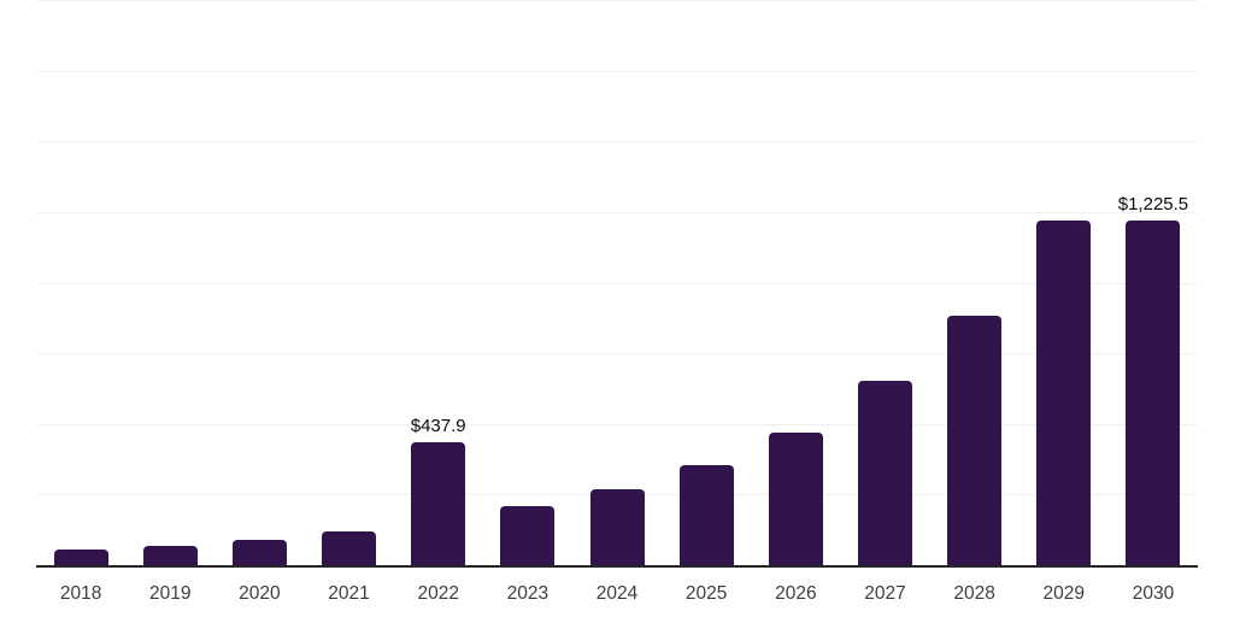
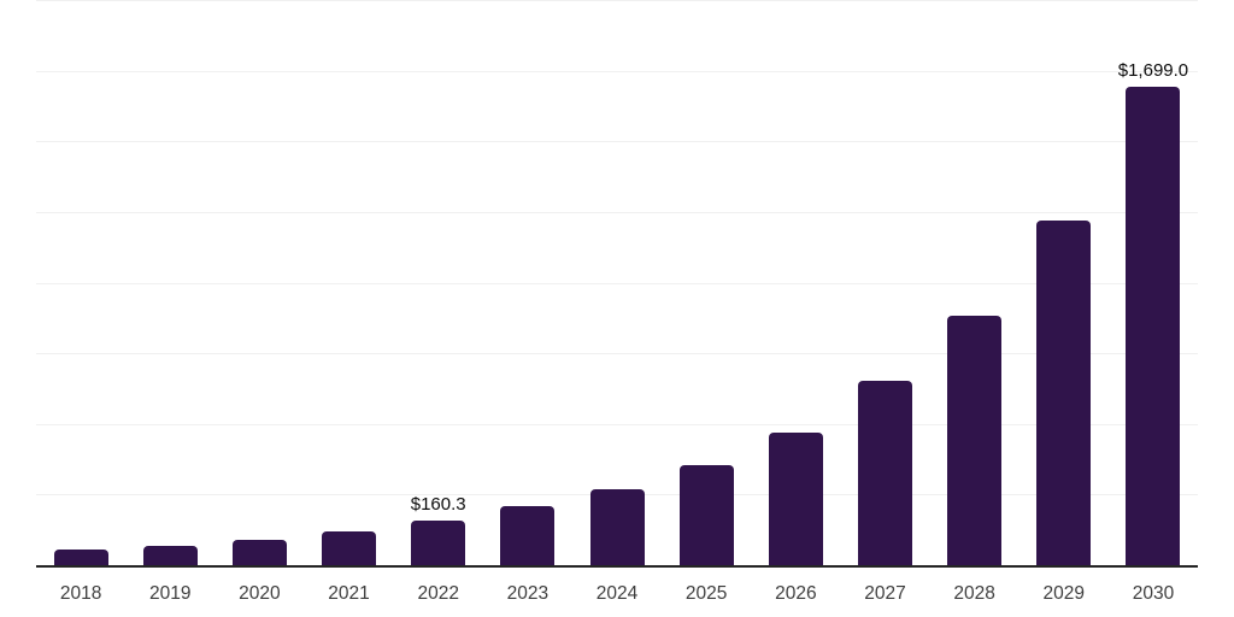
2022: $437.9 -> $160.3
2030: $1,225.5 -> $1,699.0
